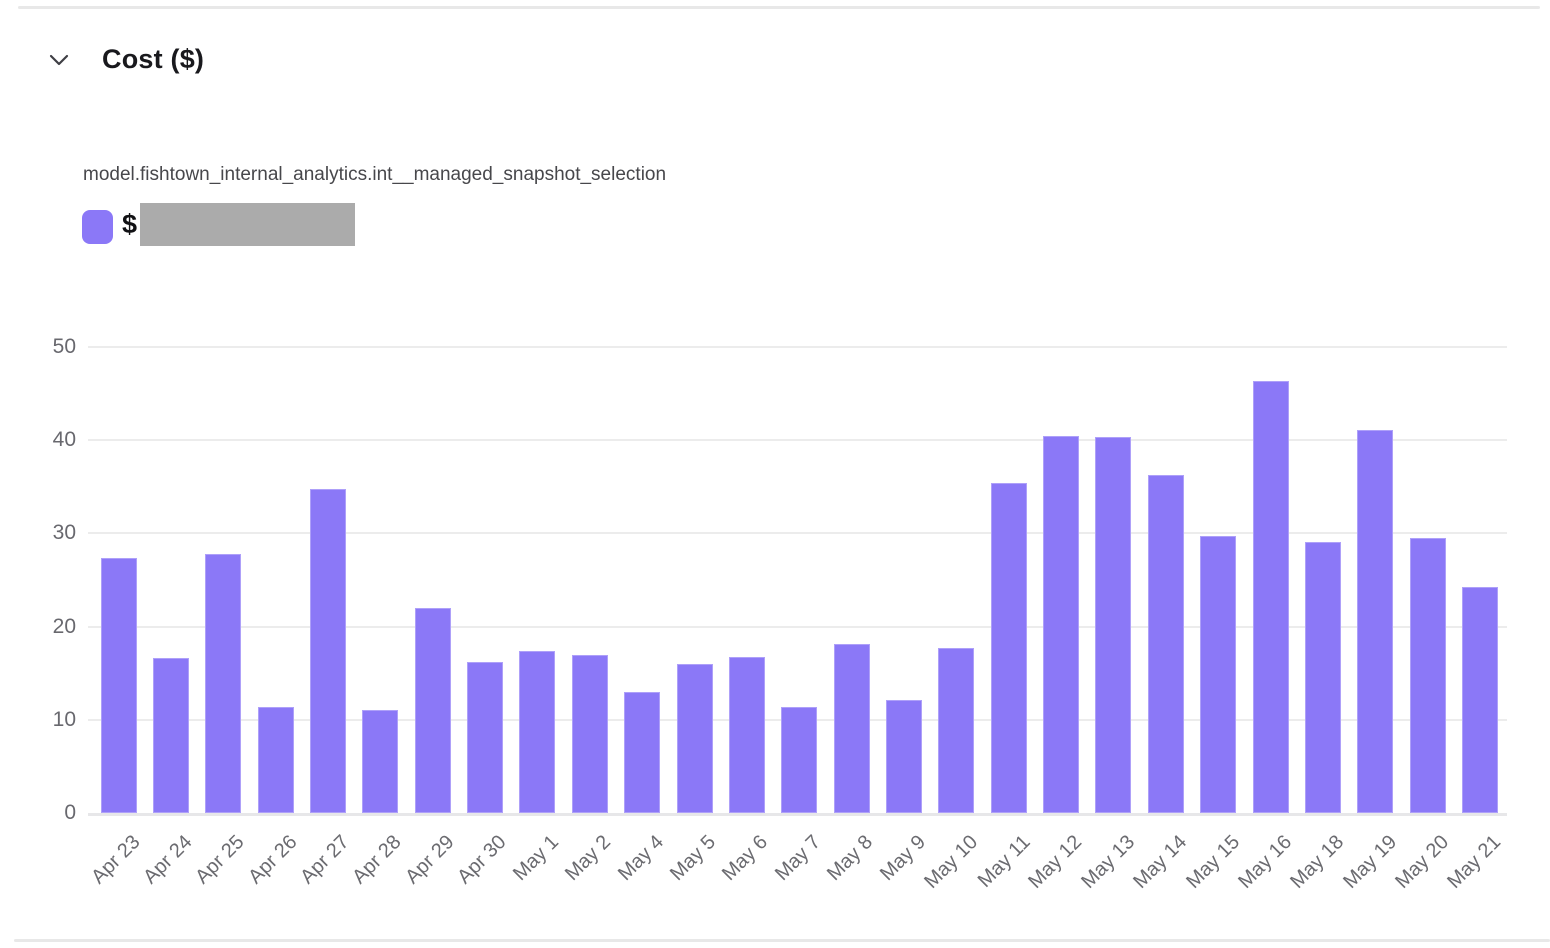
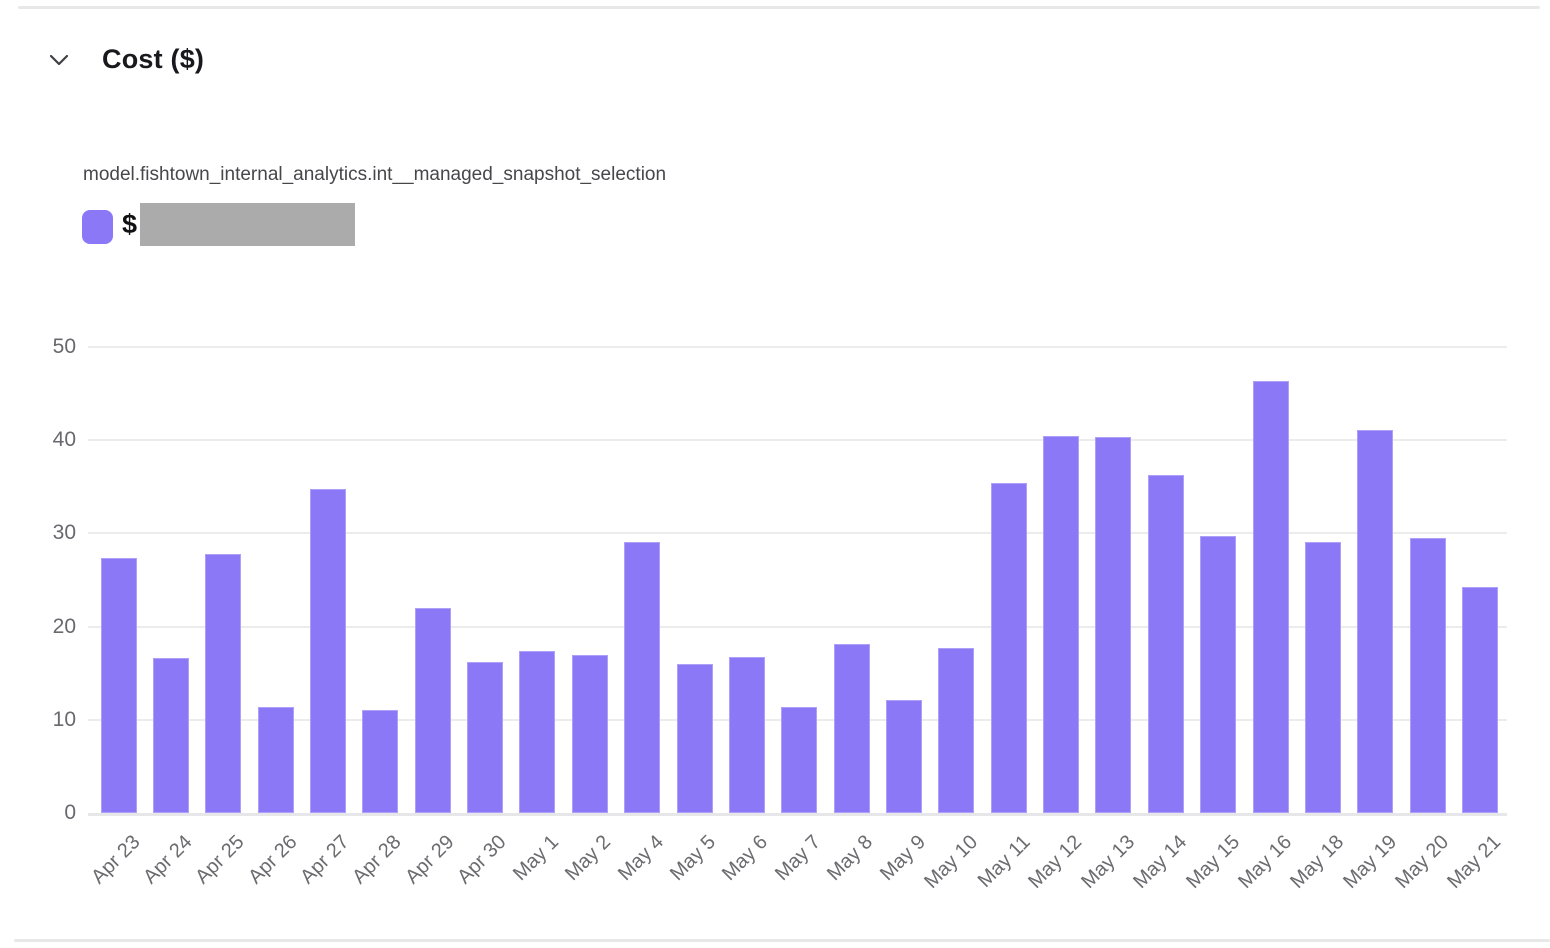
May 4: 13 -> 29
